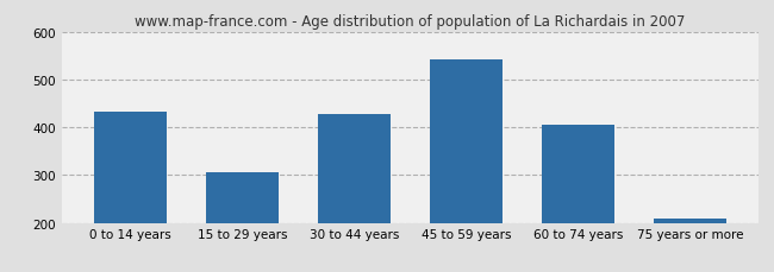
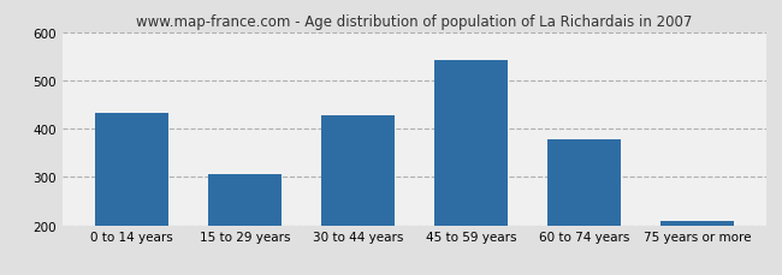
60 to 74 years: 405 -> 377
